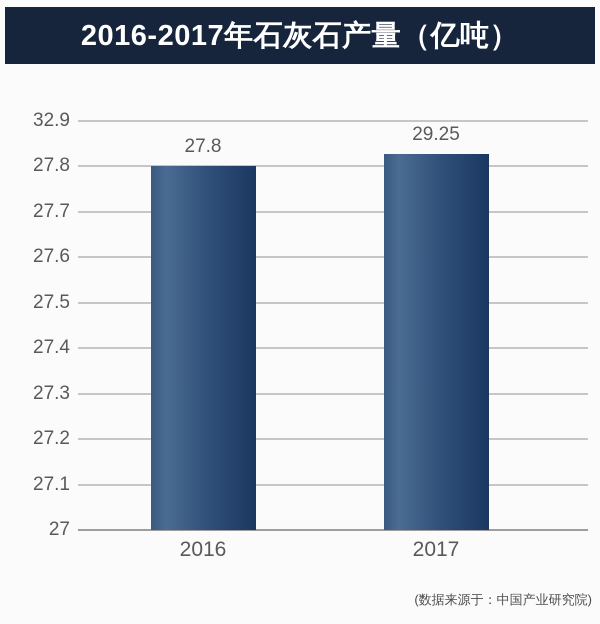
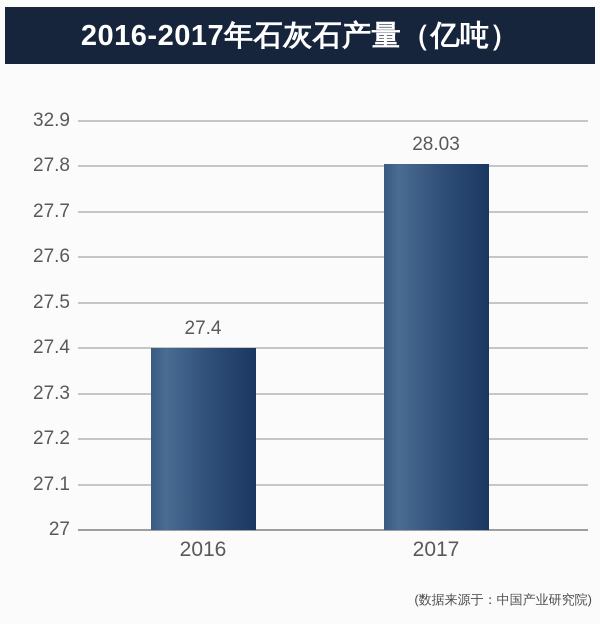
2016: 27.8 -> 27.4
2017: 29.25 -> 28.03
